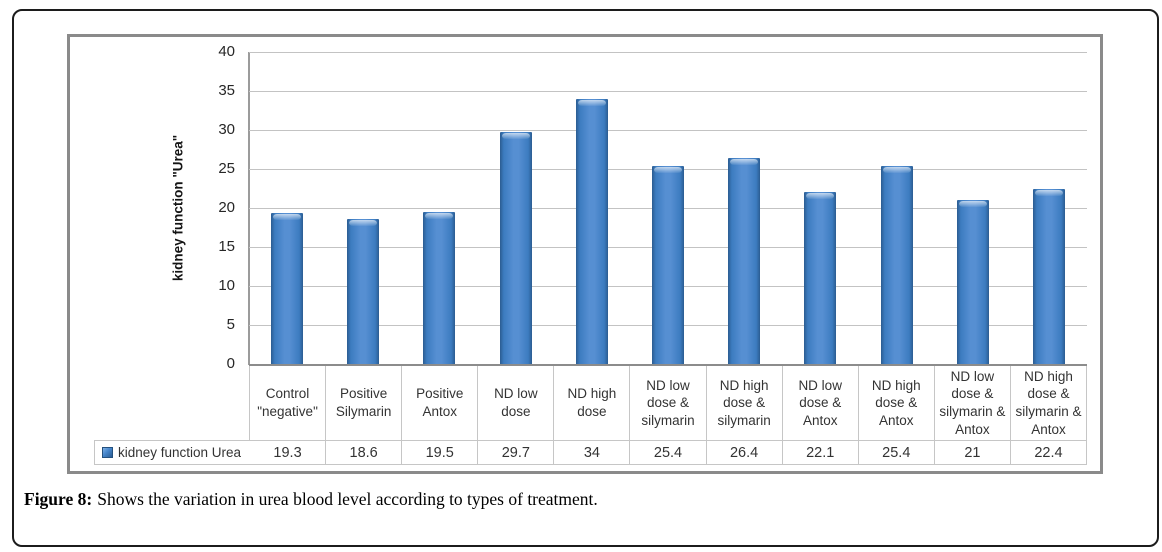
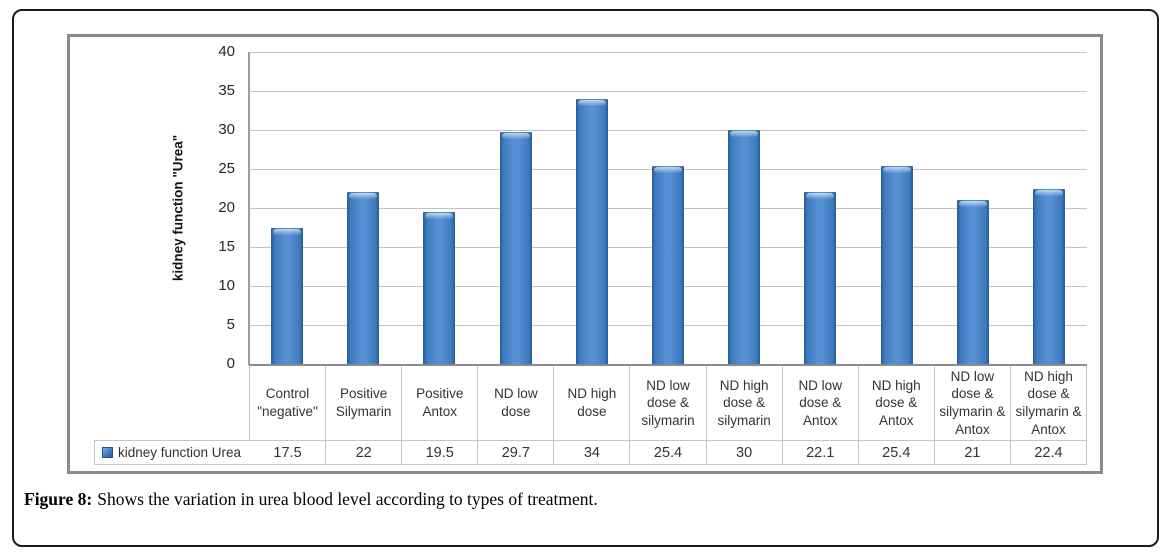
Control "negative": 19.3 -> 17.5
Positive Silymarin: 18.6 -> 22
ND high dose & silymarin: 26.4 -> 30
